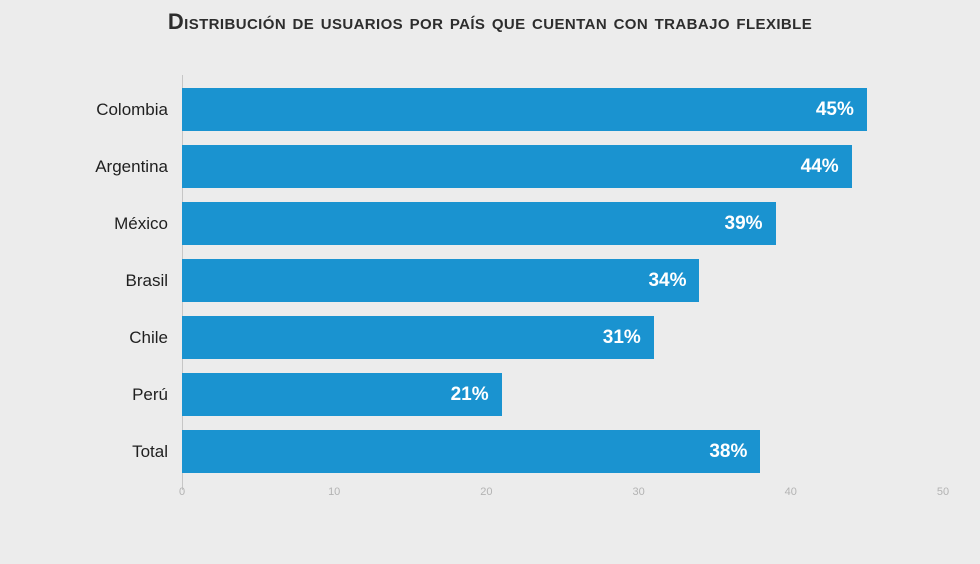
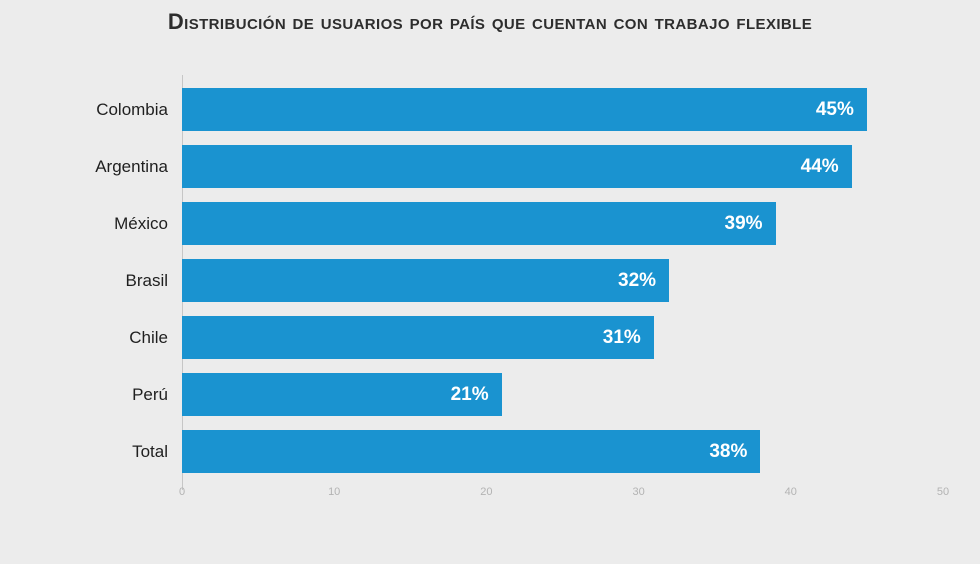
Brasil: 34% -> 32%
